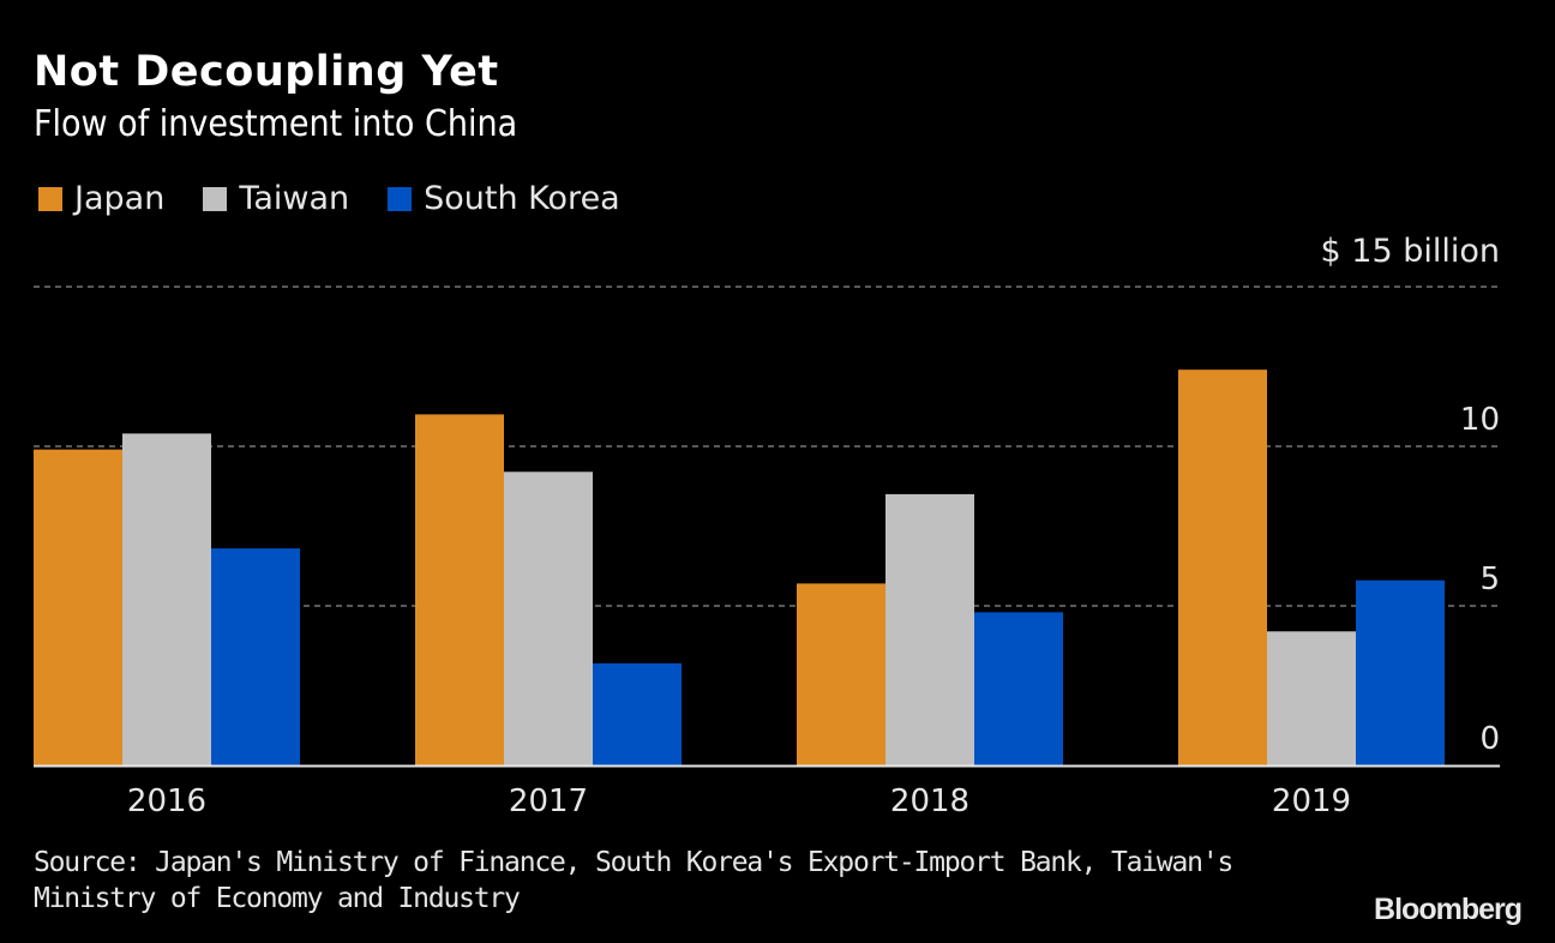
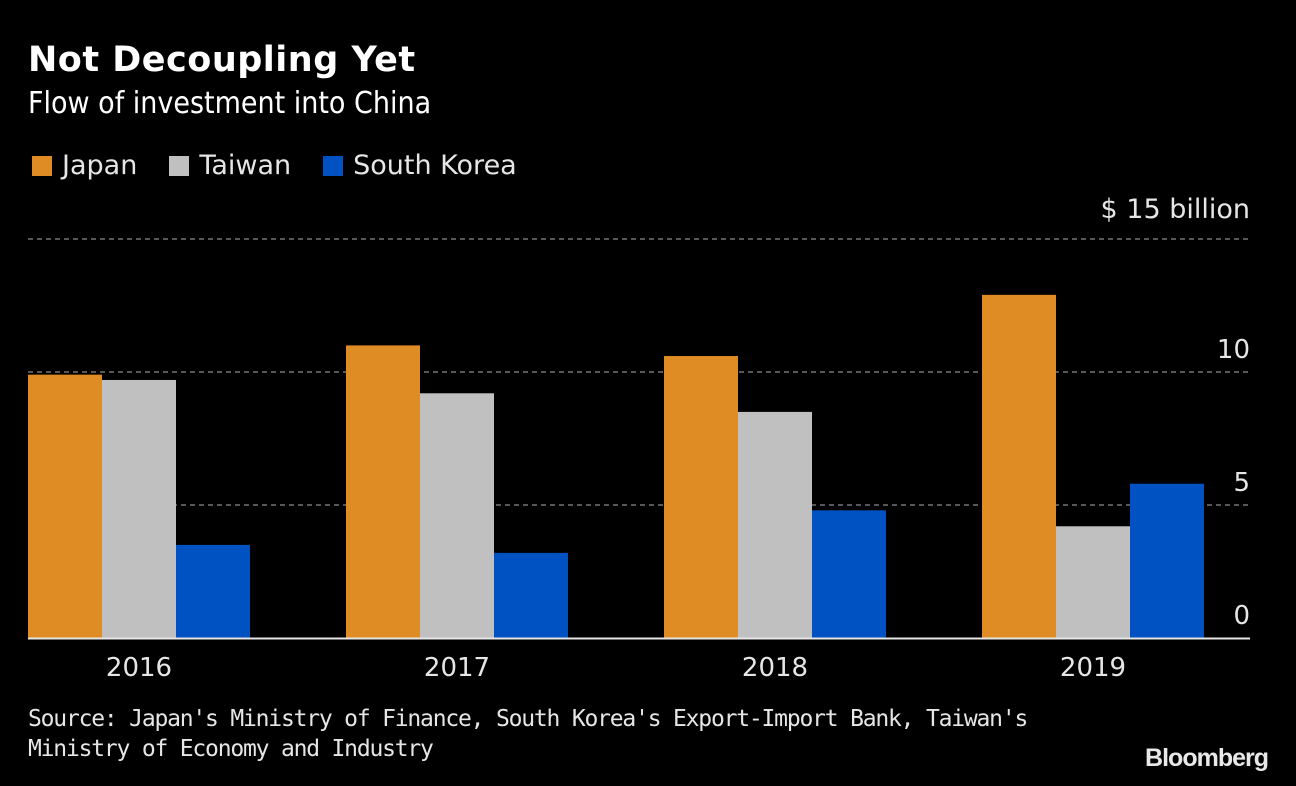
Taiwan/2016: 10.4 -> 9.7
South Korea/2016: 6.8 -> 3.5
Japan/2018: 5.7 -> 10.6
Japan/2019: 12.4 -> 12.9
